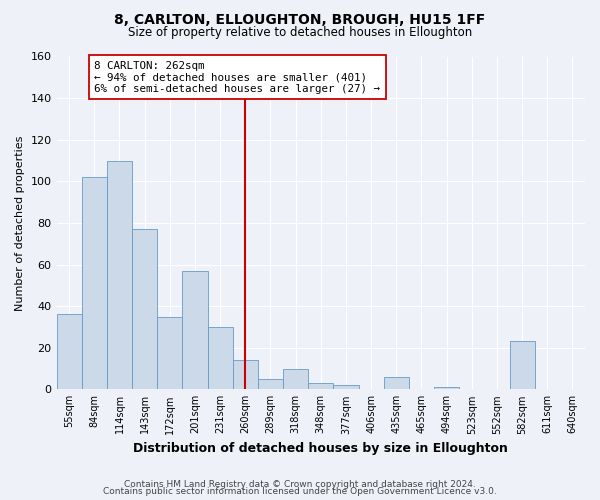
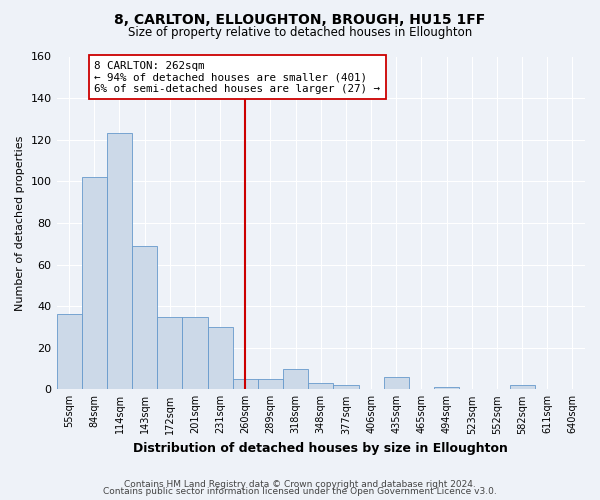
114sqm: 110 -> 123
143sqm: 77 -> 69
201sqm: 57 -> 35
260sqm: 14 -> 5
582sqm: 23 -> 2
